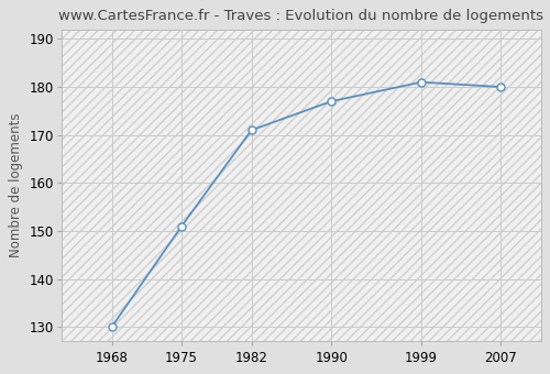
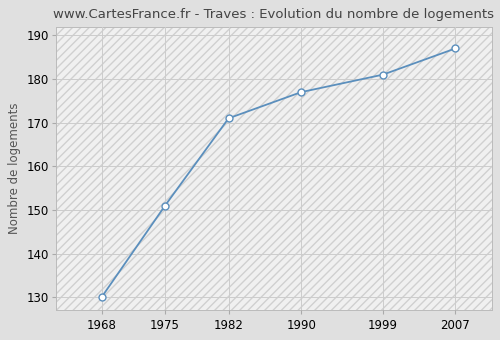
2007: 180 -> 187
